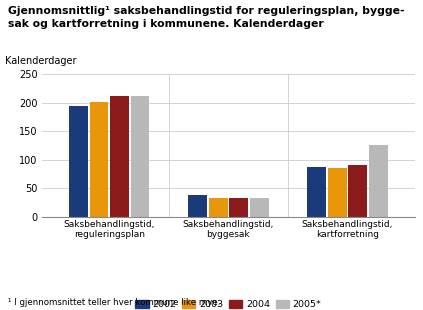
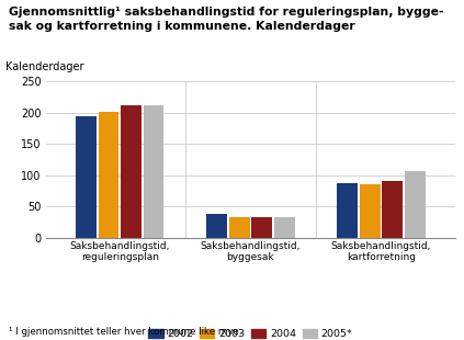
2005*/Saksbehandlingstid, kartforretning: 126 -> 107
